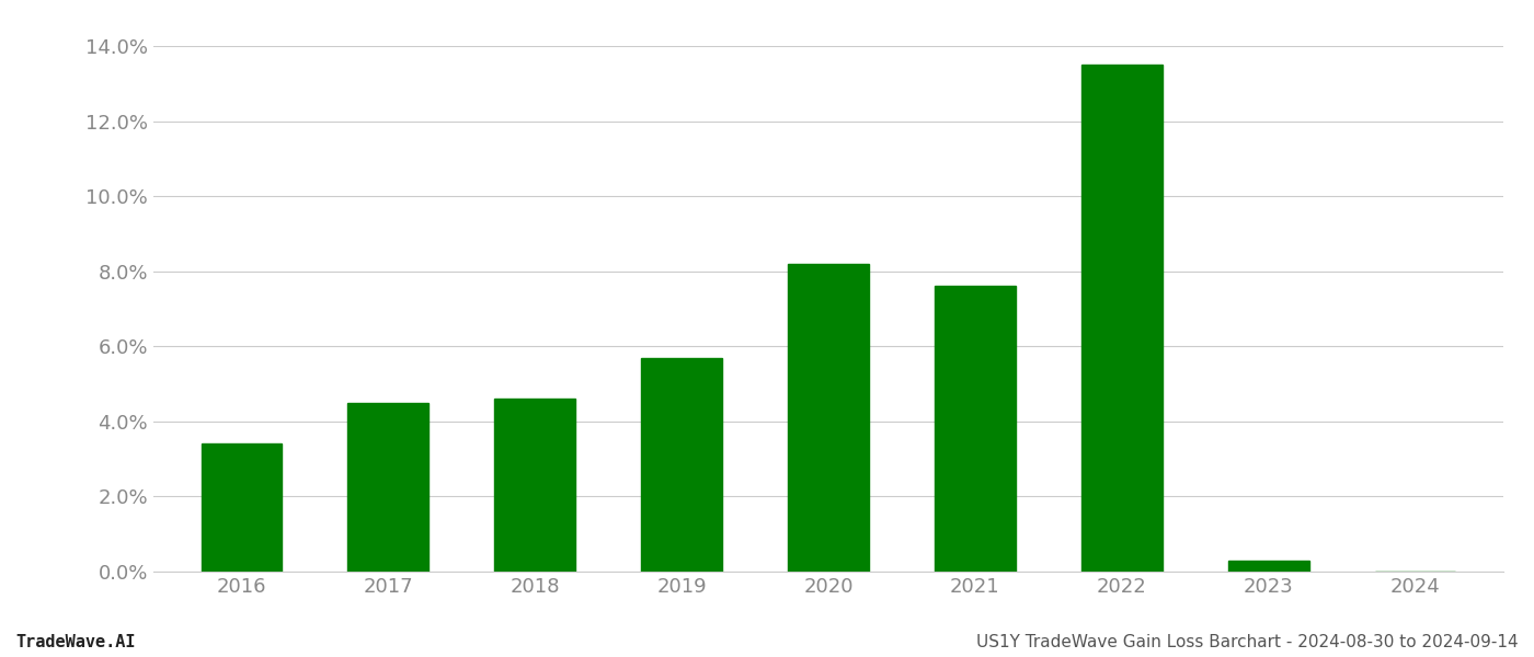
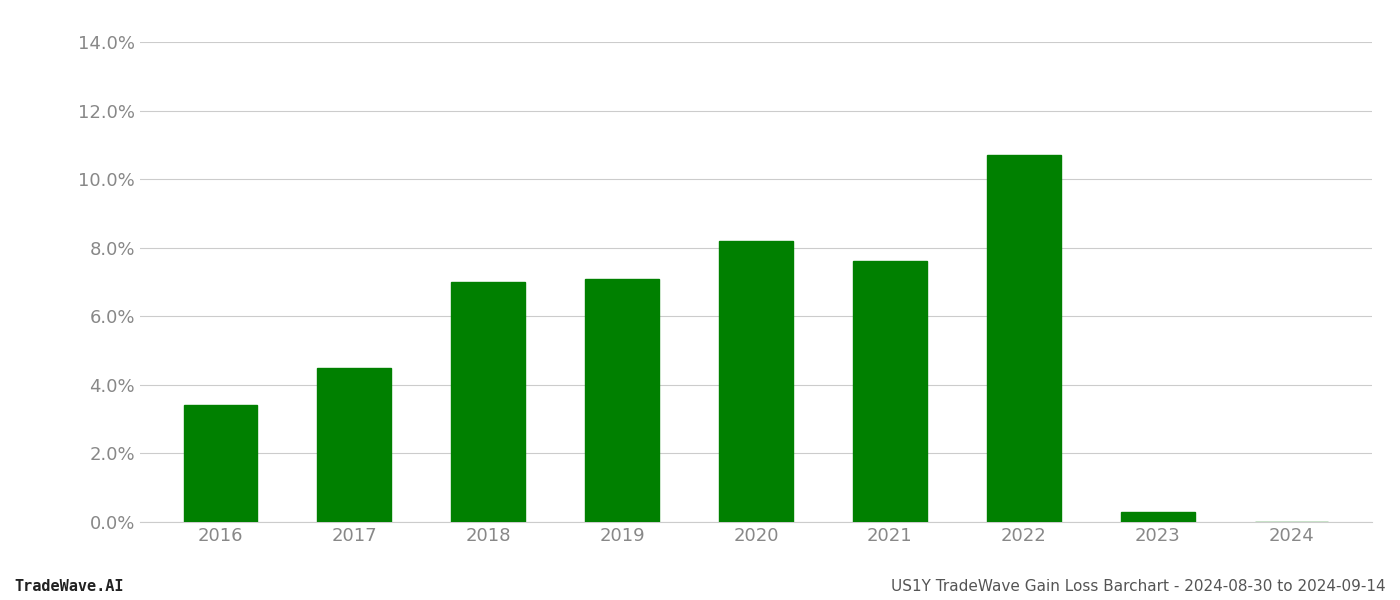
2018: 4.6% -> 7.0%
2019: 5.7% -> 7.1%
2022: 13.5% -> 10.7%
